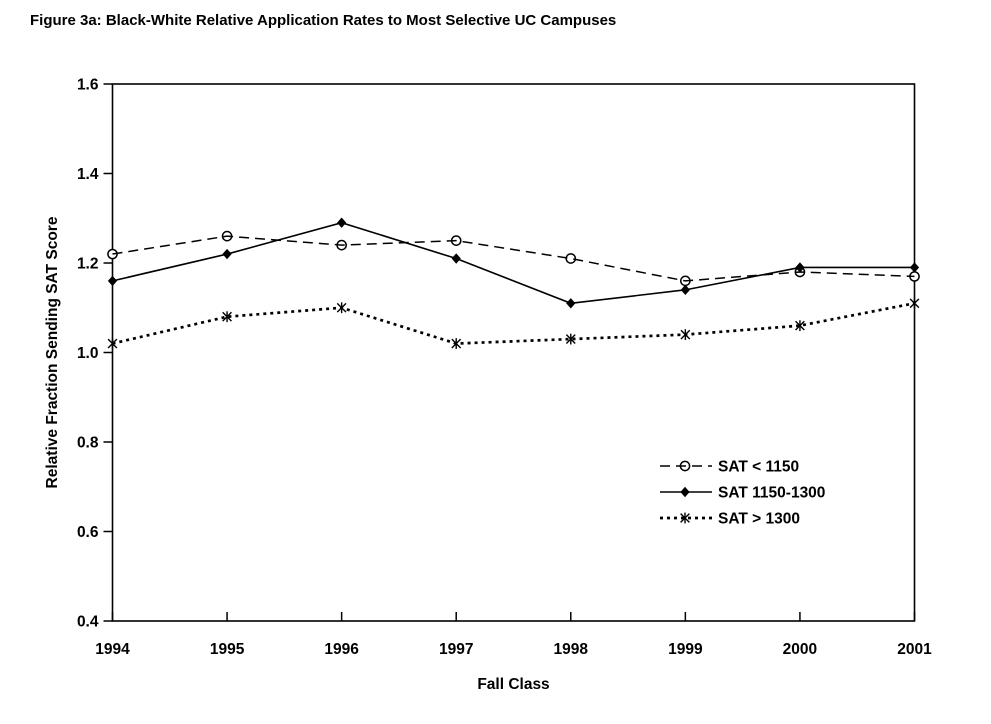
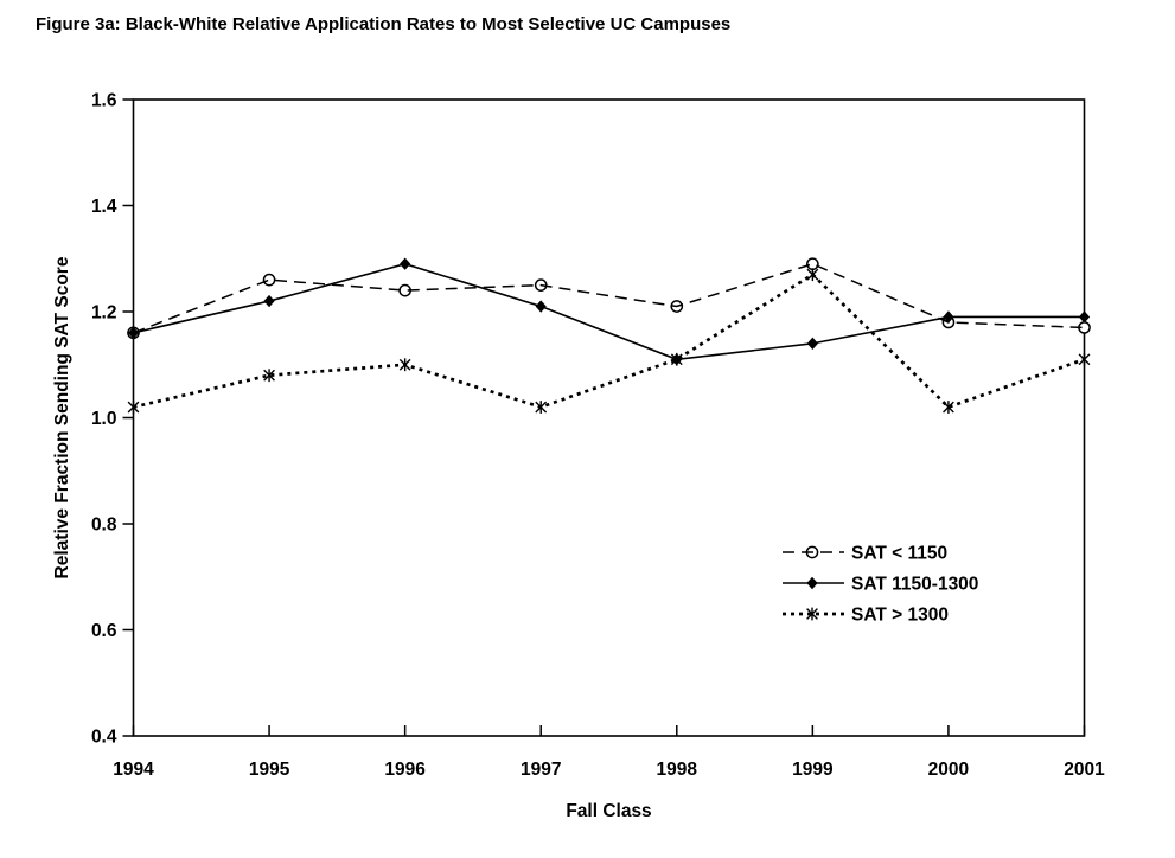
SAT < 1150/1994: 1.22 -> 1.16
SAT > 1300/1998: 1.03 -> 1.11
SAT < 1150/1999: 1.16 -> 1.29
SAT > 1300/1999: 1.04 -> 1.27
SAT > 1300/2000: 1.06 -> 1.02
